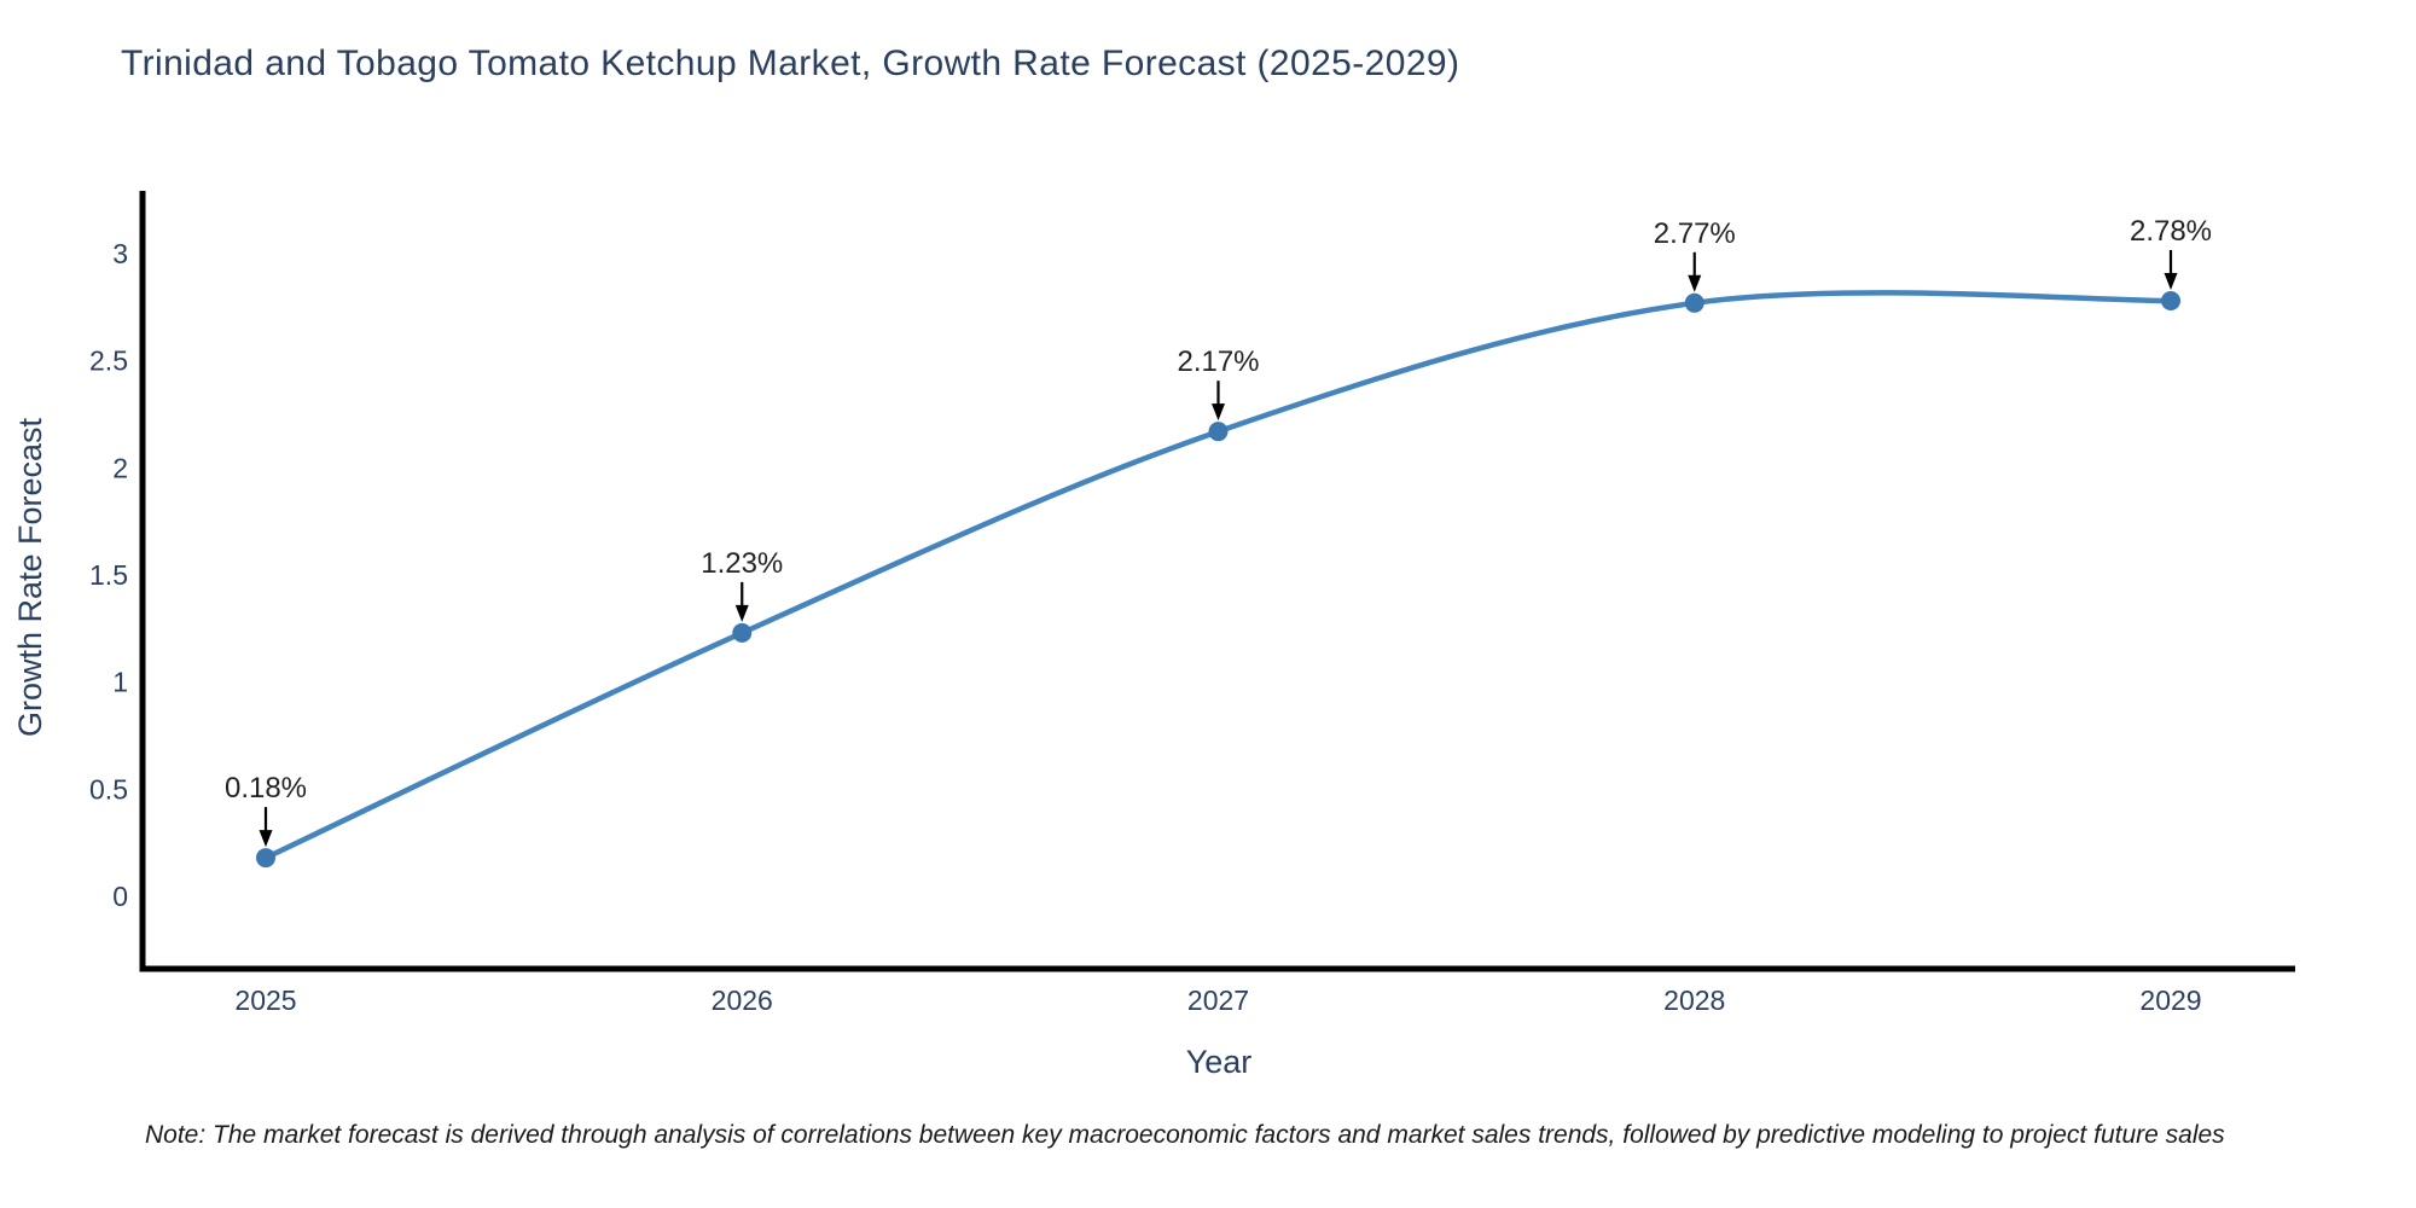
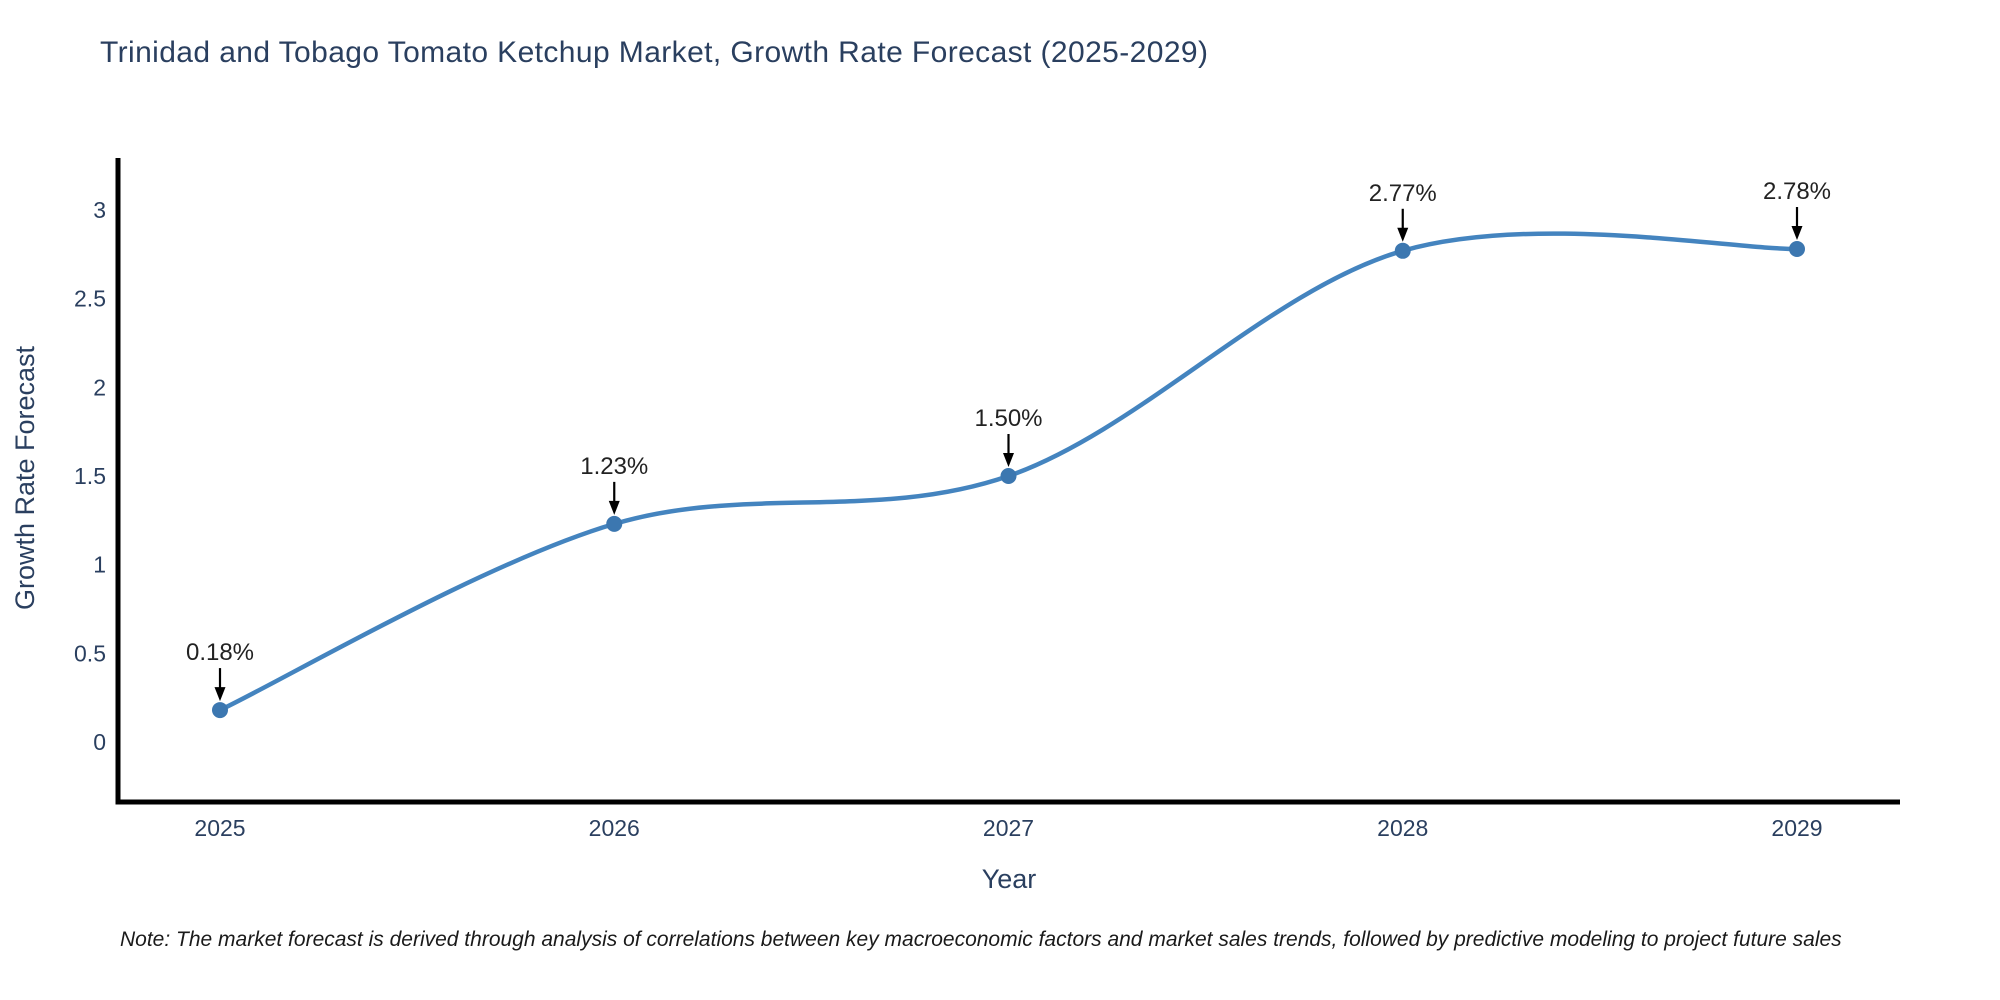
2027: 2.17% -> 1.50%
